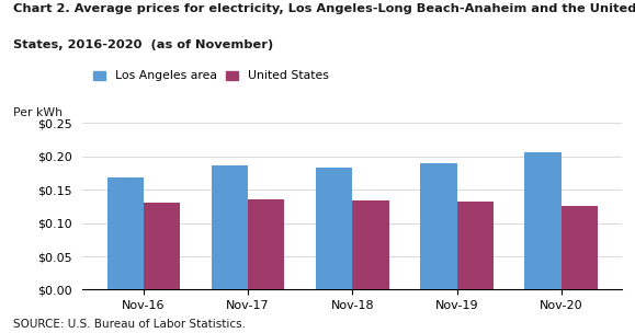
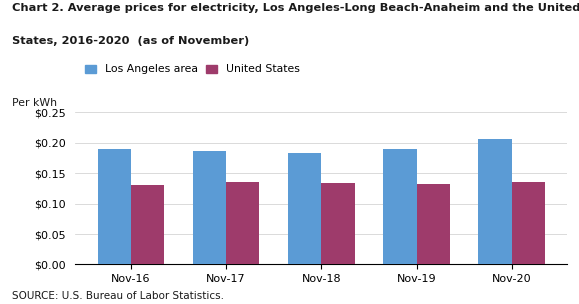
Los Angeles area/Nov-16: $0.168 -> $0.190
United States/Nov-20: $0.126 -> $0.135
